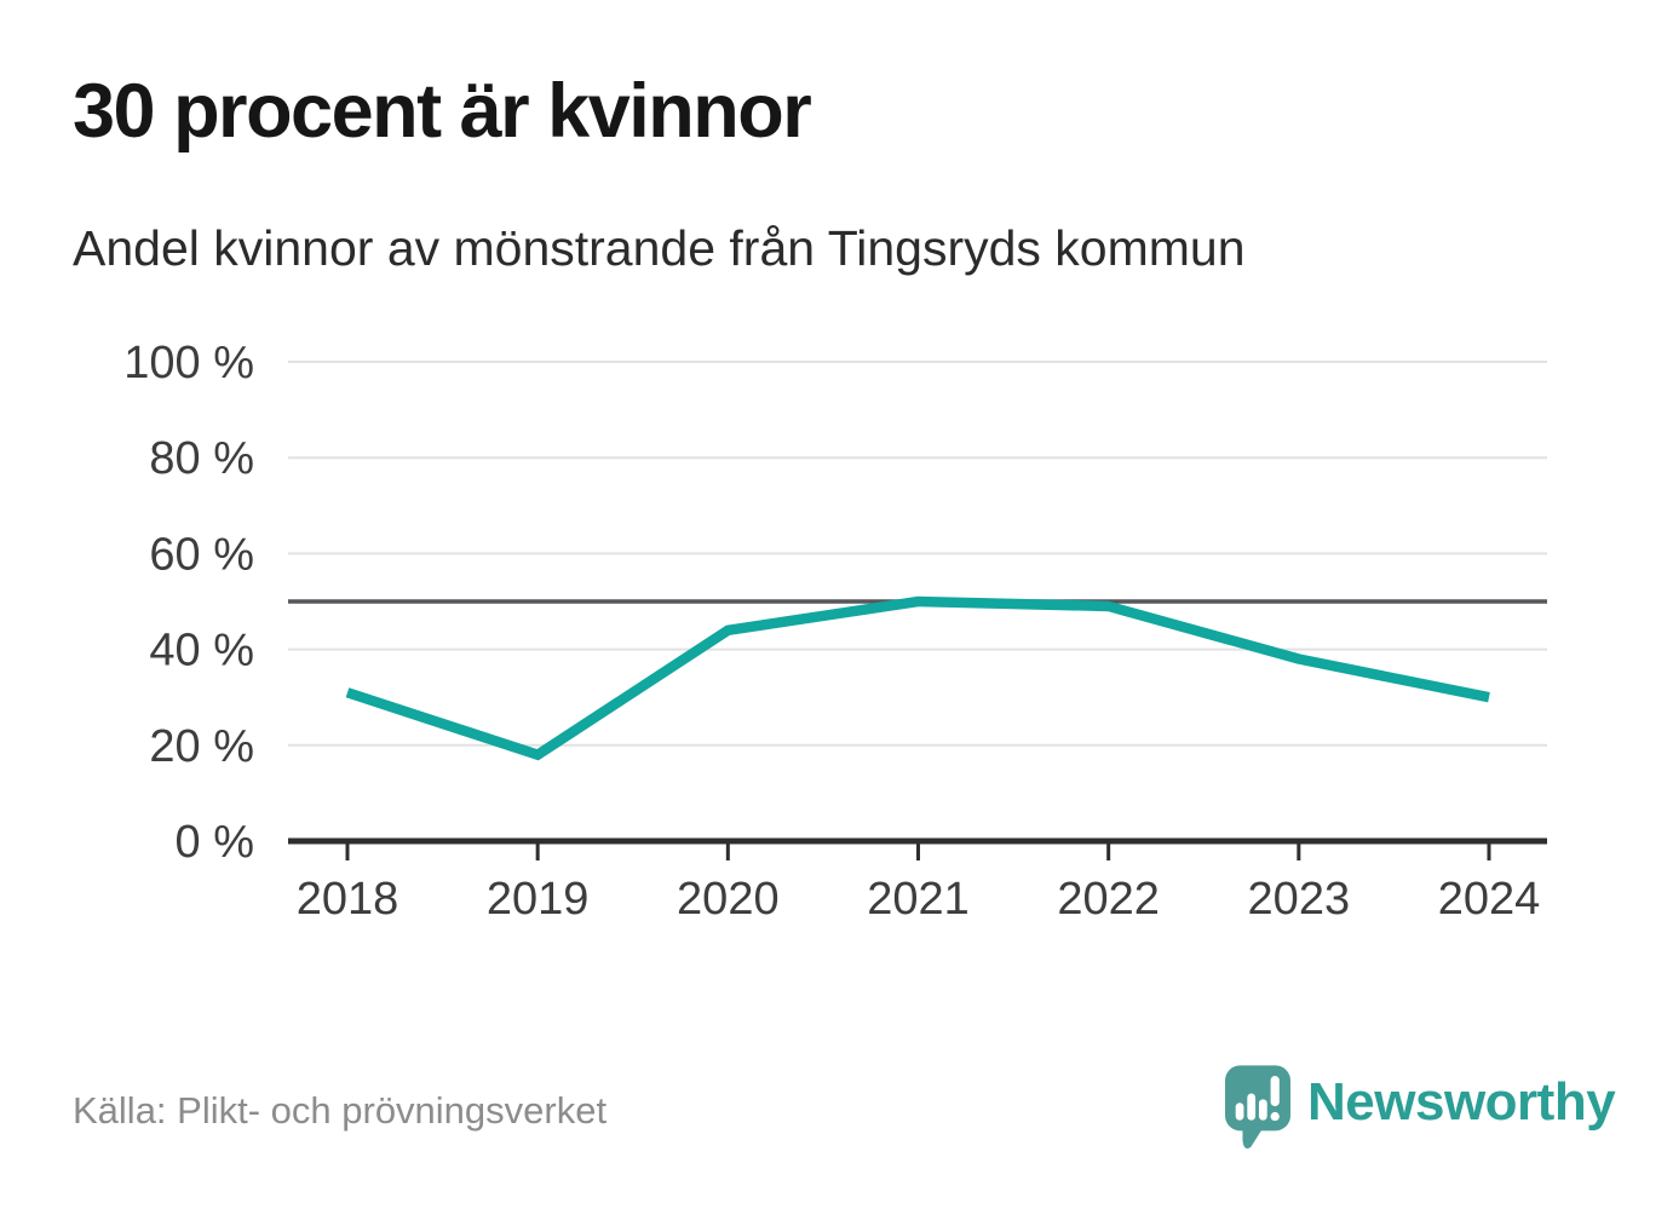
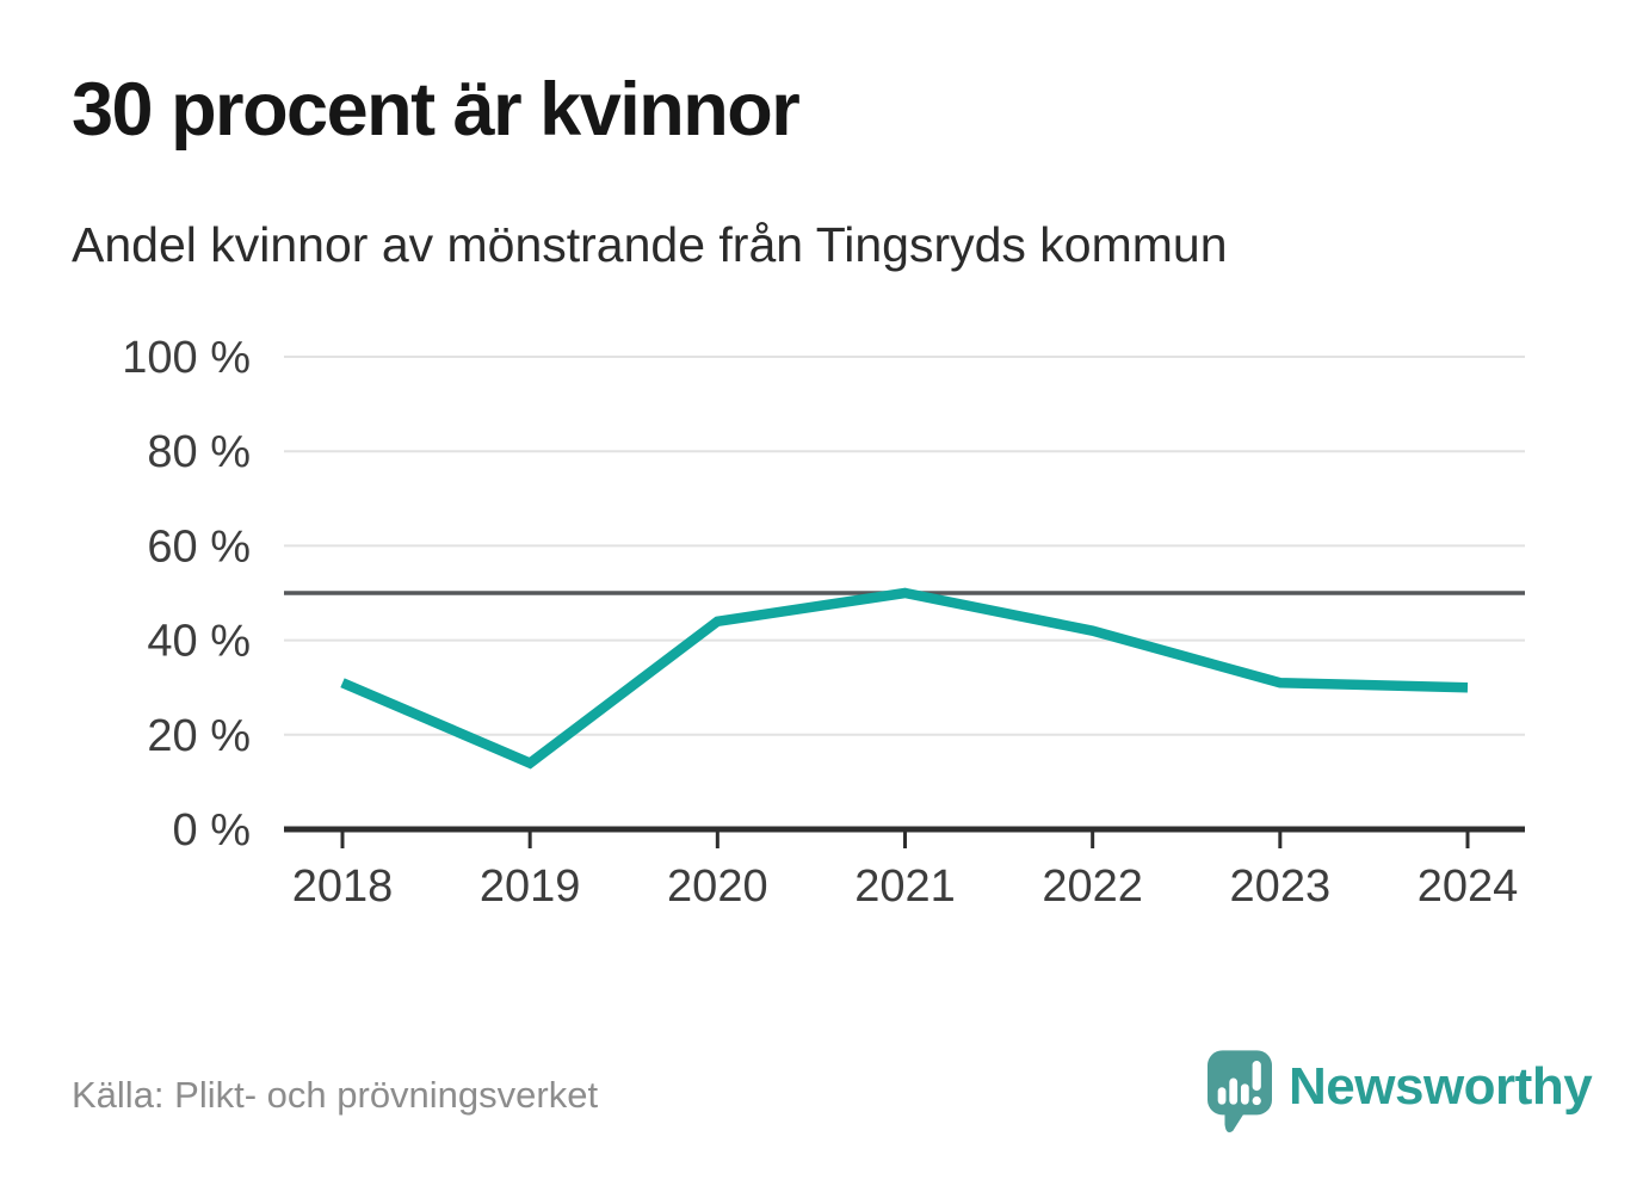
2019: 18% -> 14%
2022: 49% -> 42%
2023: 38% -> 31%
